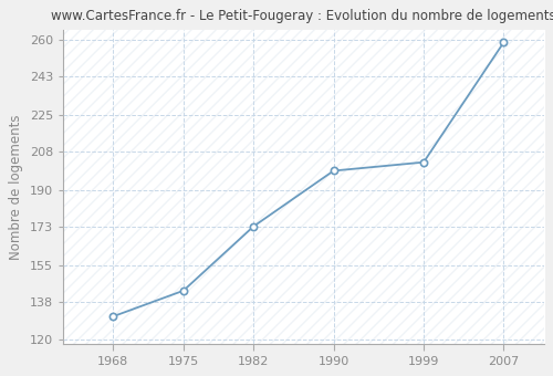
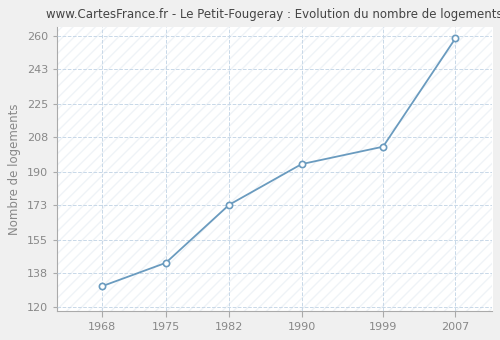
1990: 199 -> 194
